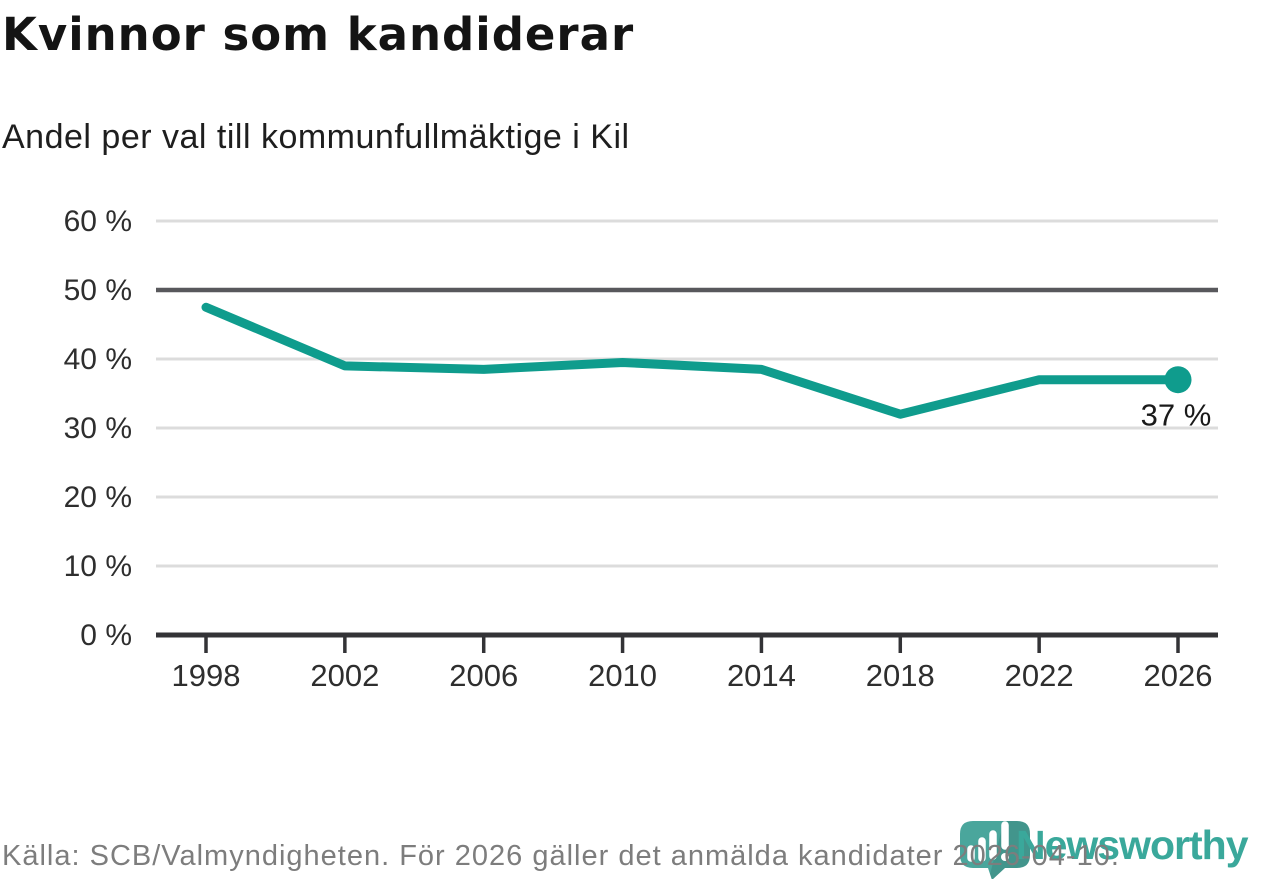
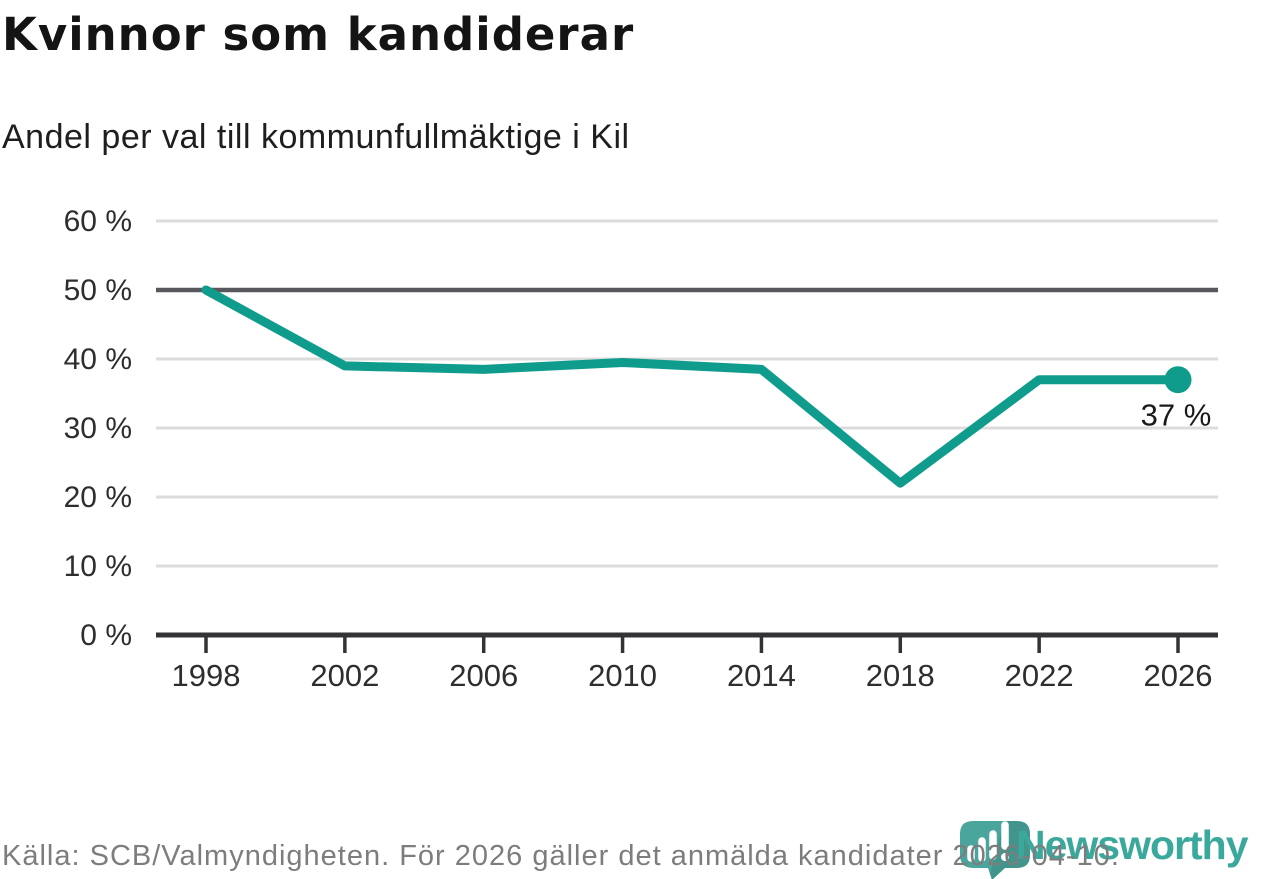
1998: 48% -> 50%
2018: 32% -> 22%
